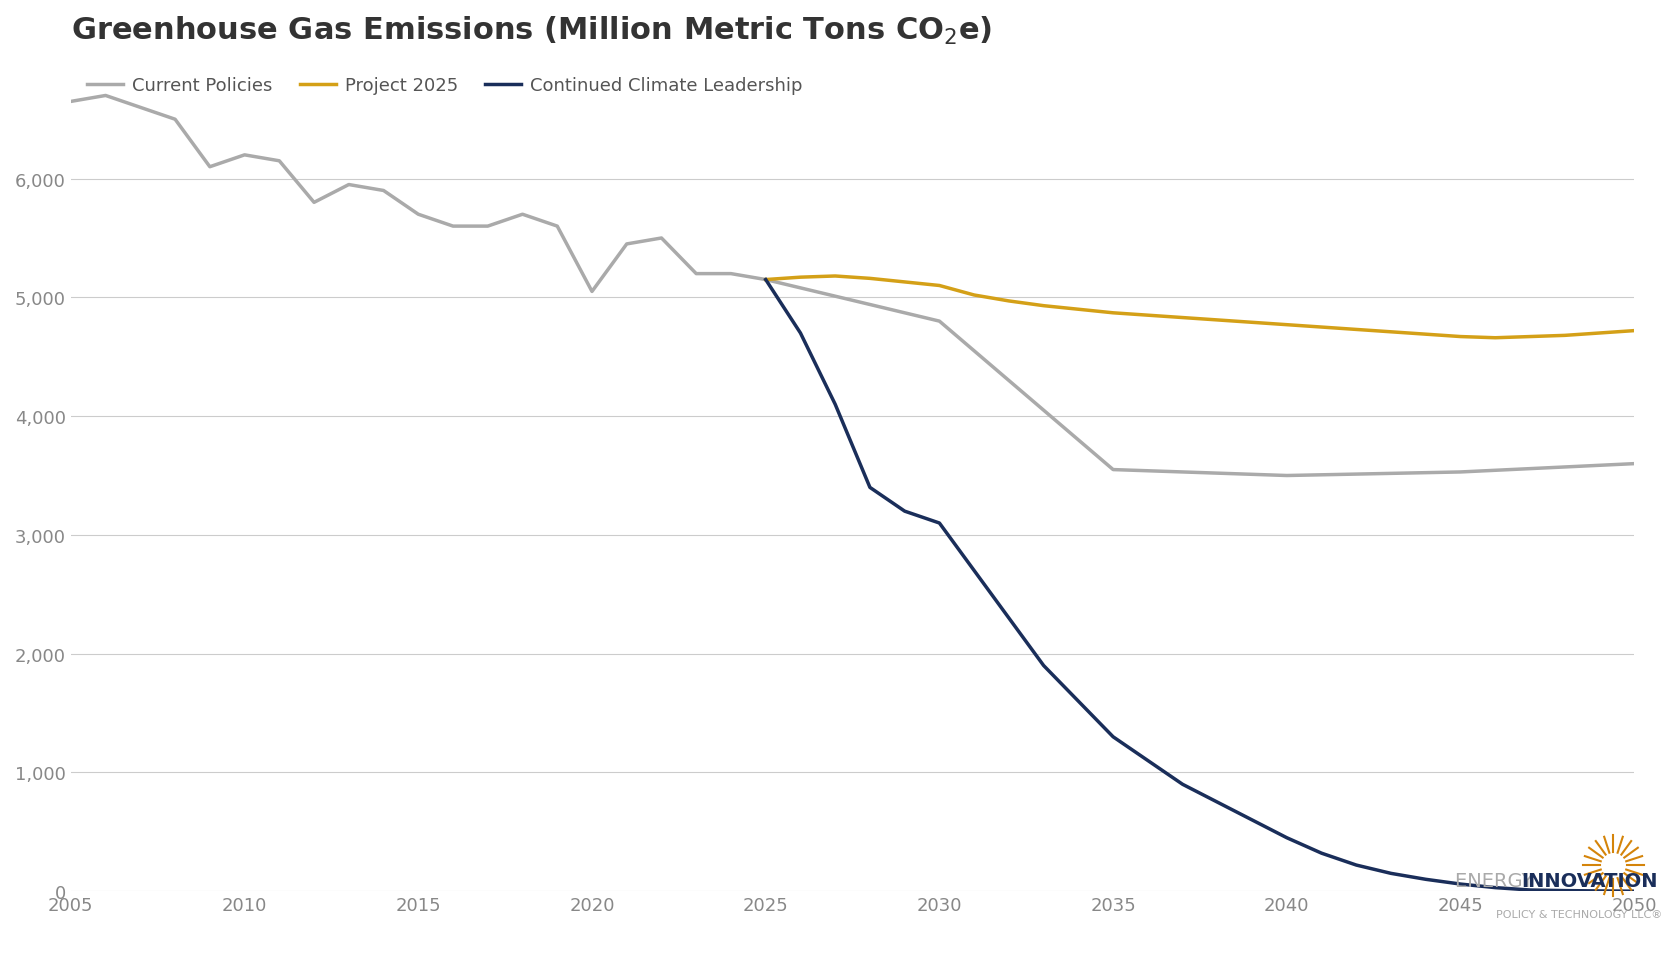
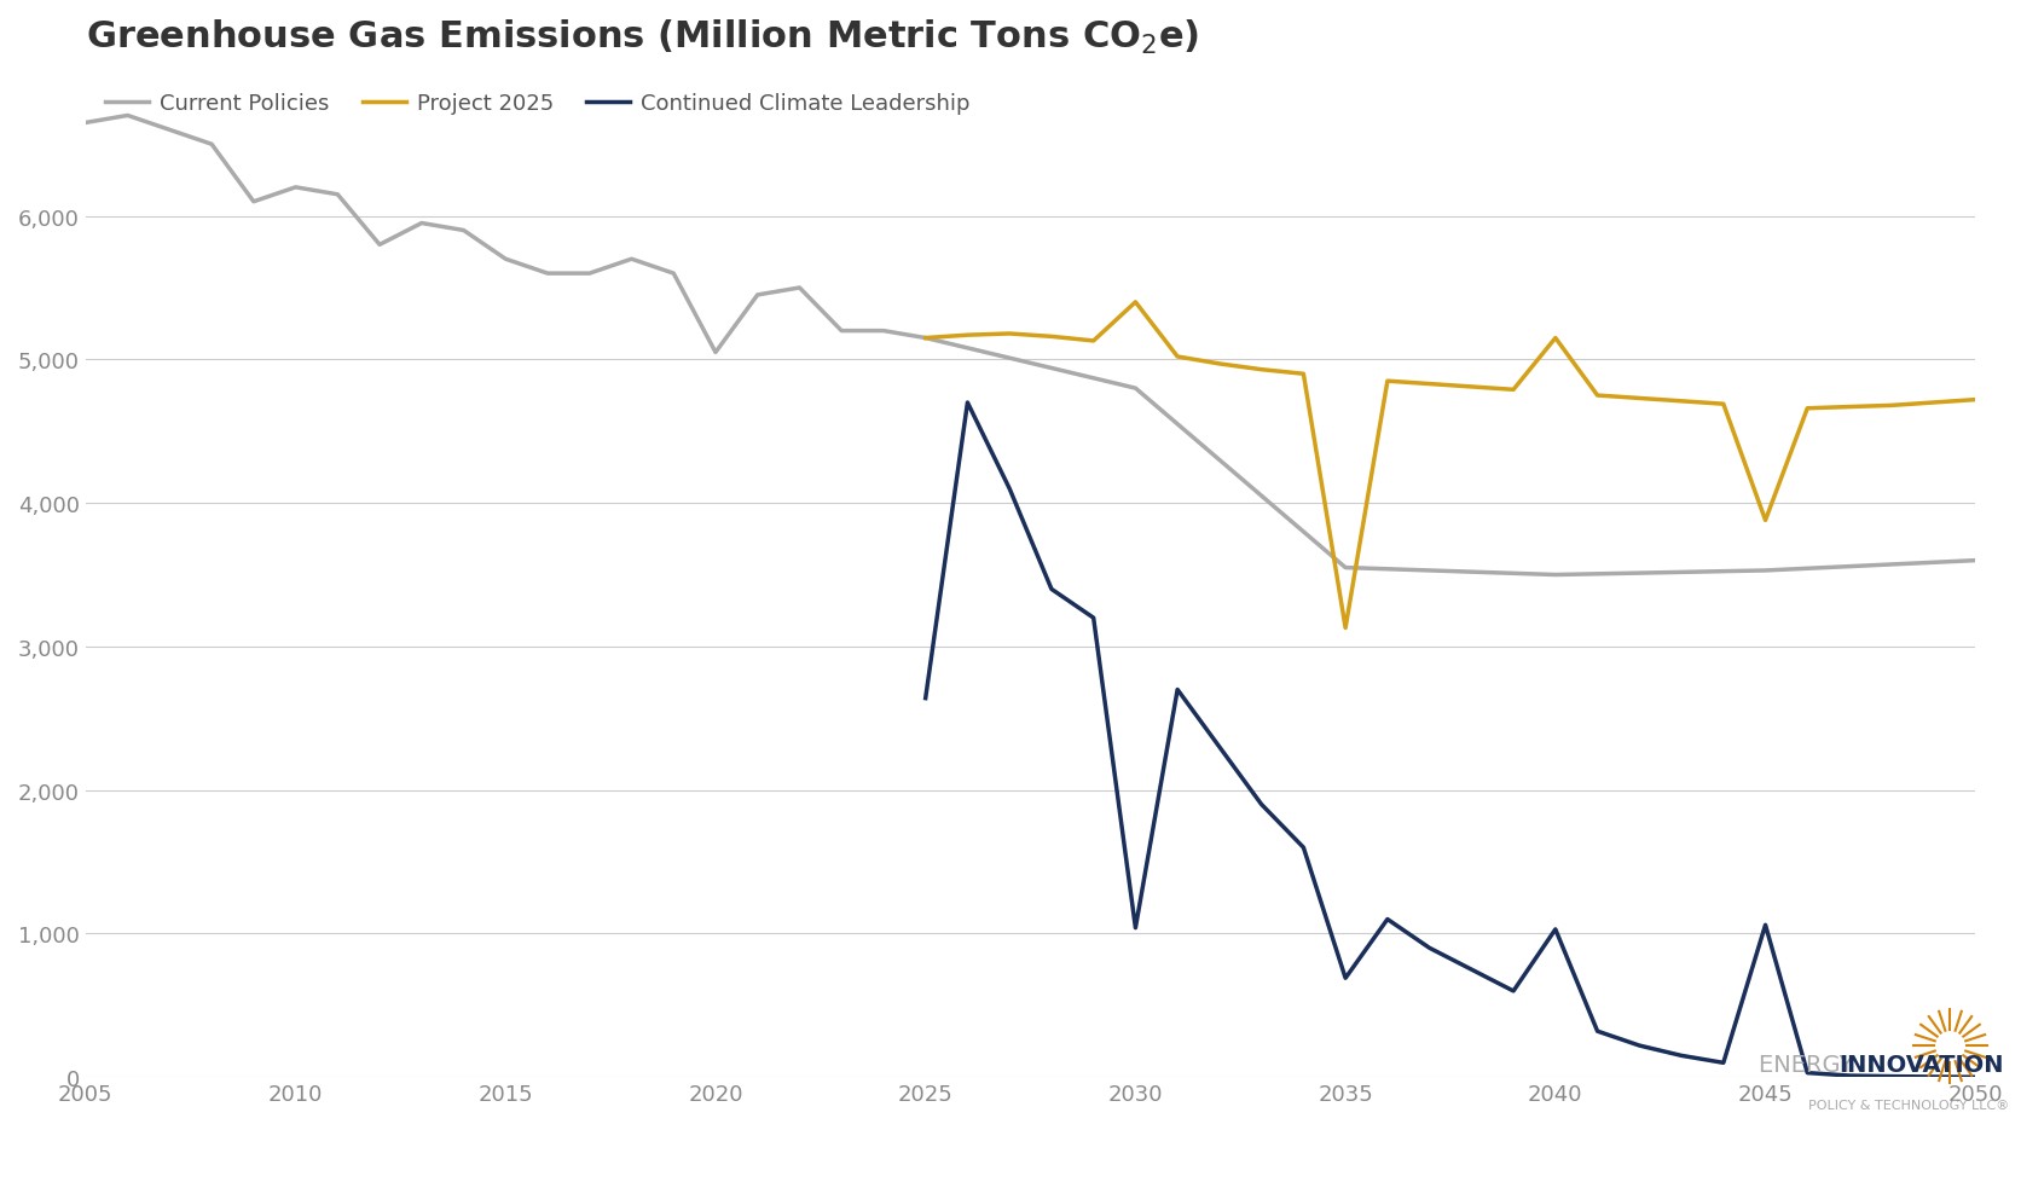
Continued Climate Leadership/2025: 5,150 -> 2,640
Project 2025/2030: 5,100 -> 5,400
Continued Climate Leadership/2030: 3,100 -> 1,040
Project 2025/2035: 4,870 -> 3,130
Continued Climate Leadership/2035: 1,300 -> 690
Project 2025/2040: 4,770 -> 5,150
Continued Climate Leadership/2040: 450 -> 1,030
Project 2025/2045: 4,670 -> 3,880
Continued Climate Leadership/2045: 60 -> 1,060
